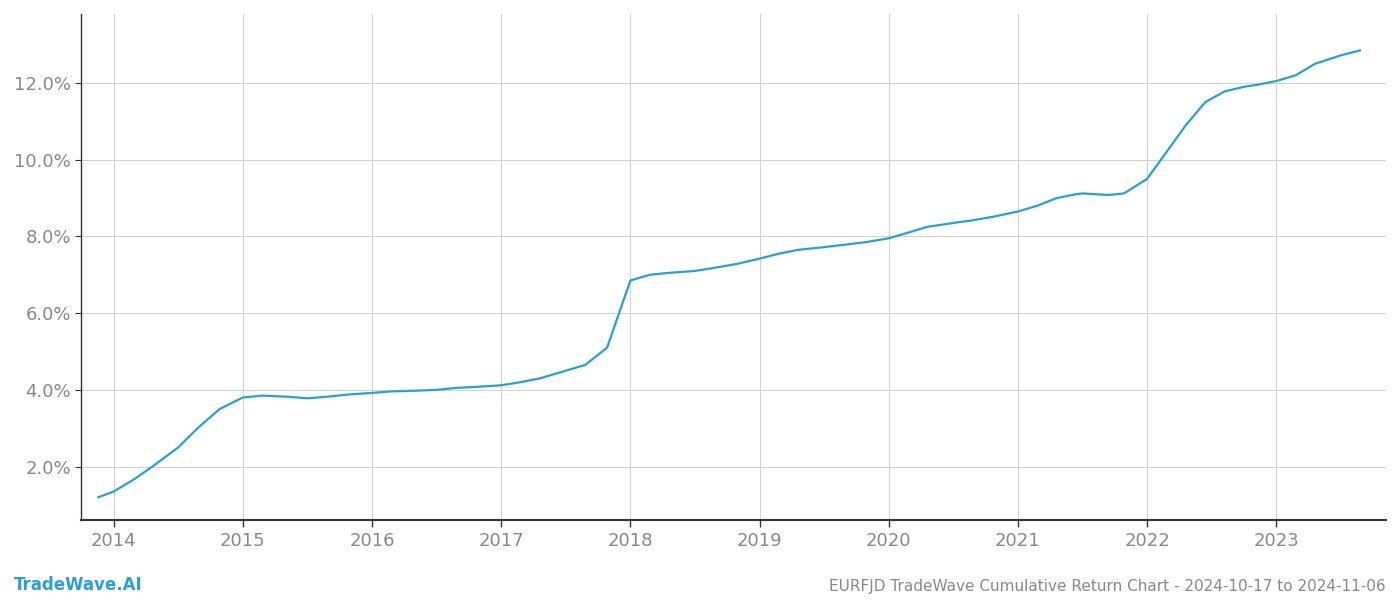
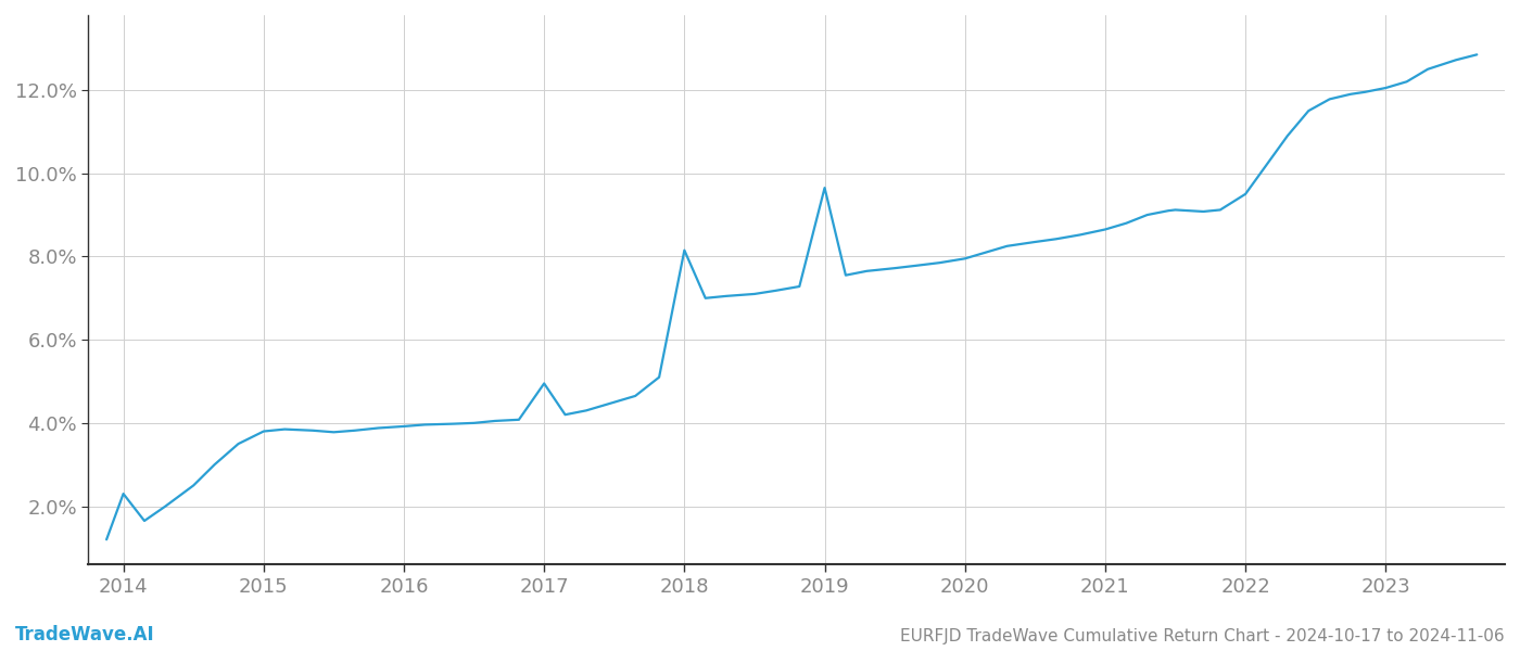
2014: 1.35% -> 2.30%
2017: 4.12% -> 4.95%
2018: 6.85% -> 8.15%
2019: 7.42% -> 9.65%
